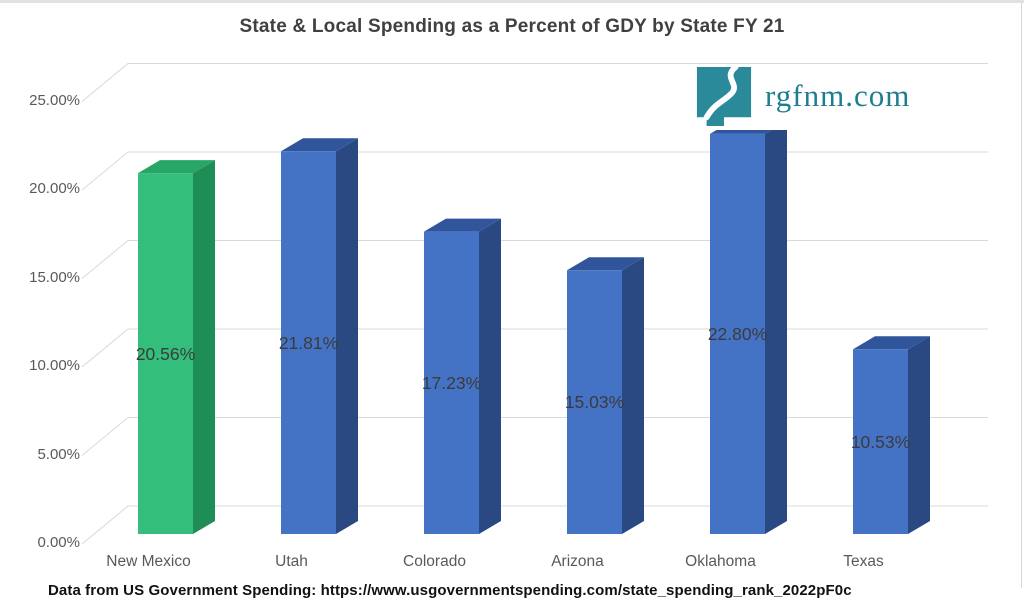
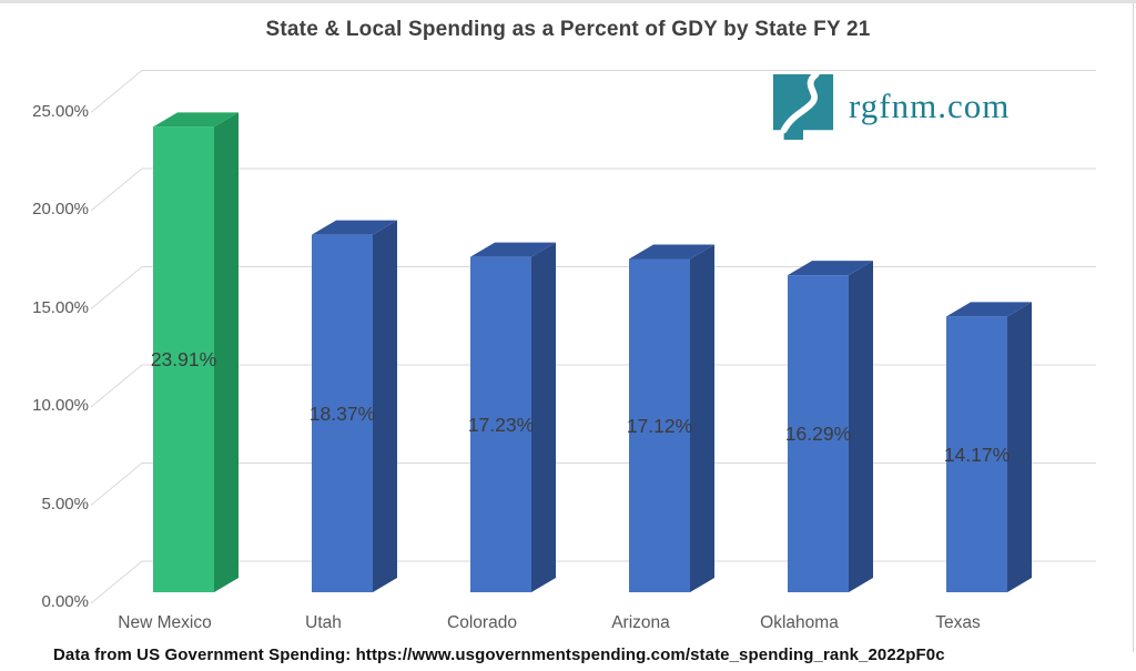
New Mexico: 20.56% -> 23.91%
Utah: 21.81% -> 18.37%
Arizona: 15.03% -> 17.12%
Oklahoma: 22.80% -> 16.29%
Texas: 10.53% -> 14.17%
